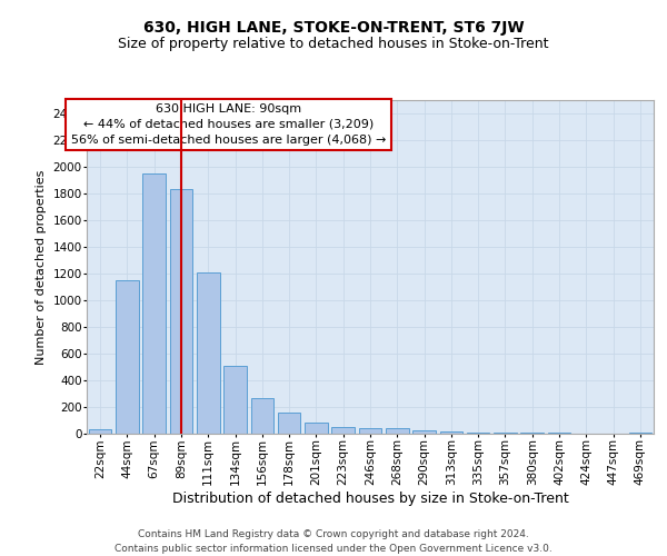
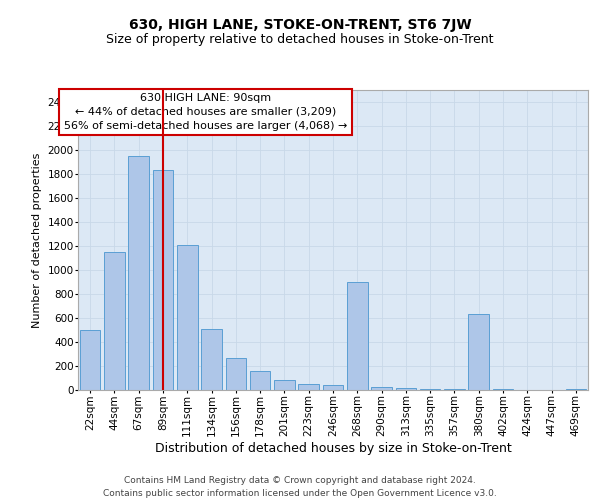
22sqm: 30 -> 500
268sqm: 40 -> 900
380sqm: 10 -> 630
